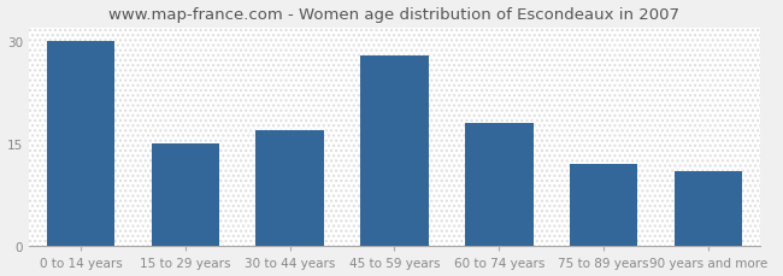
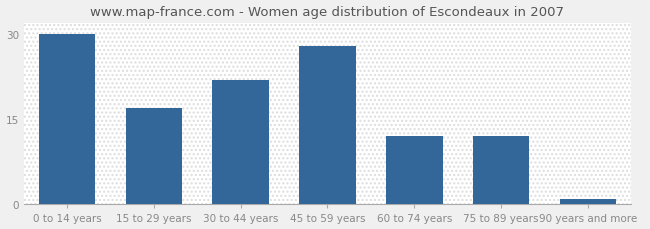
15 to 29 years: 15 -> 17
30 to 44 years: 17 -> 22
60 to 74 years: 18 -> 12
90 years and more: 11 -> 1
